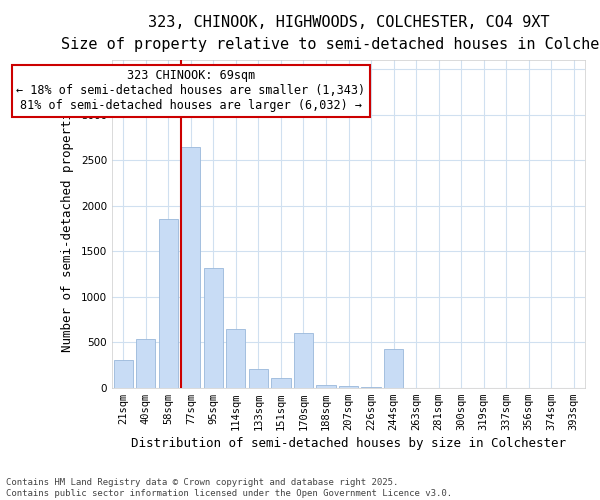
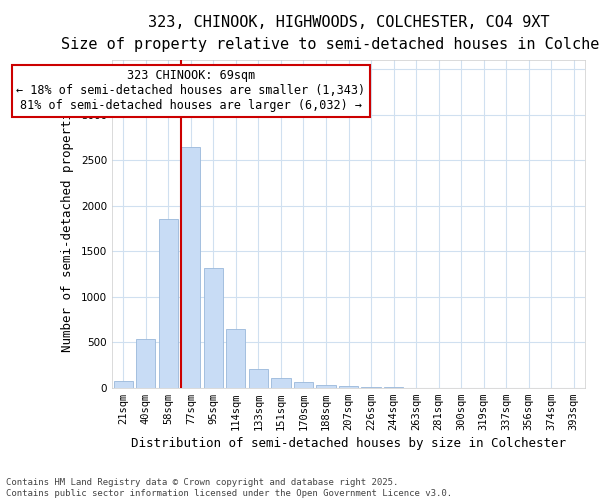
21sqm: 300 -> 70
170sqm: 600 -> 60
244sqm: 420 -> 0
